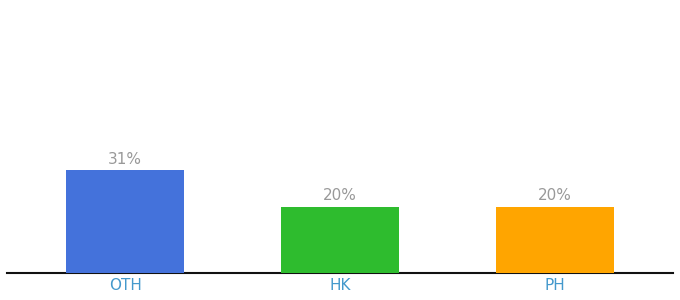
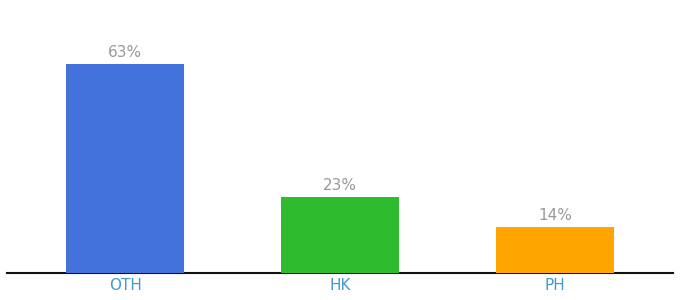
OTH: 31% -> 63%
HK: 20% -> 23%
PH: 20% -> 14%
